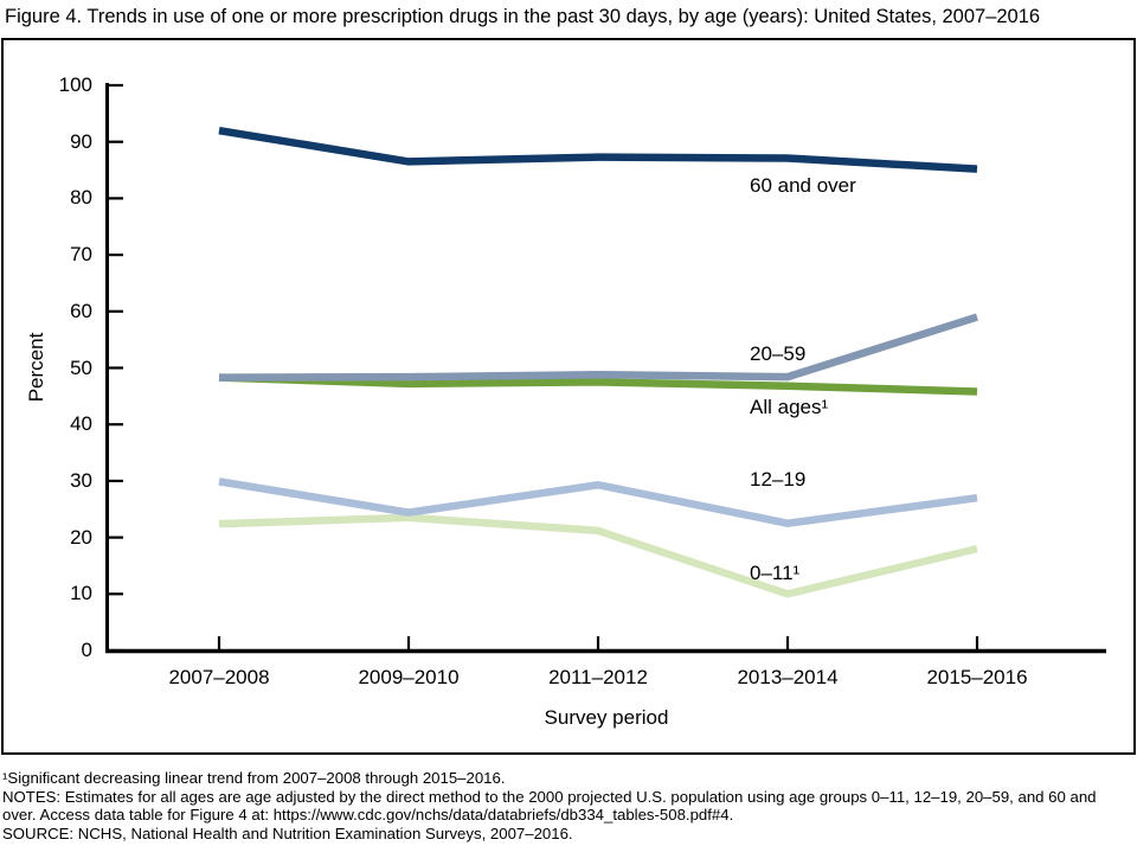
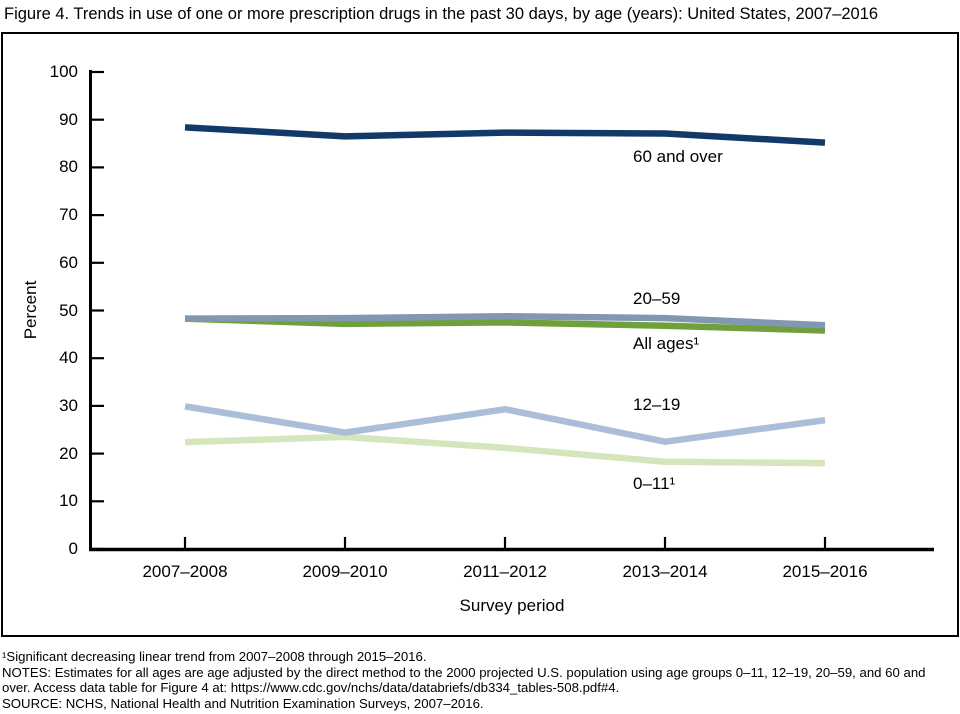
60 and over/2007–2008: 92 -> 88
0–11¹/2013–2014: 10 -> 18
20–59/2015–2016: 59 -> 47
